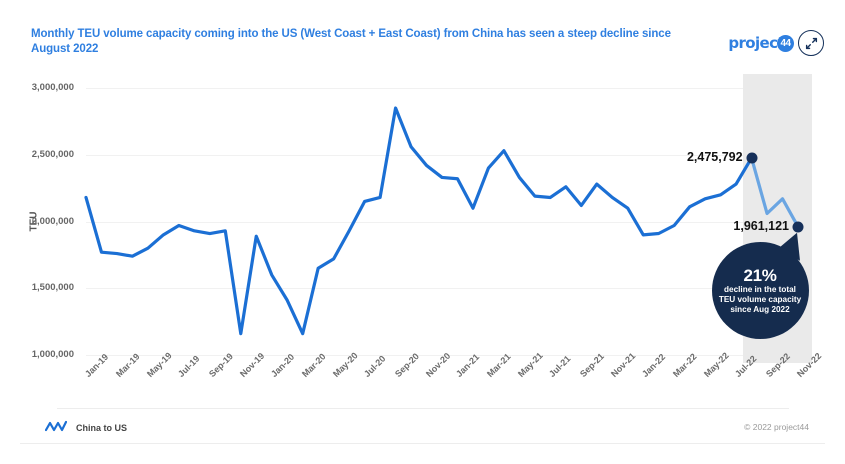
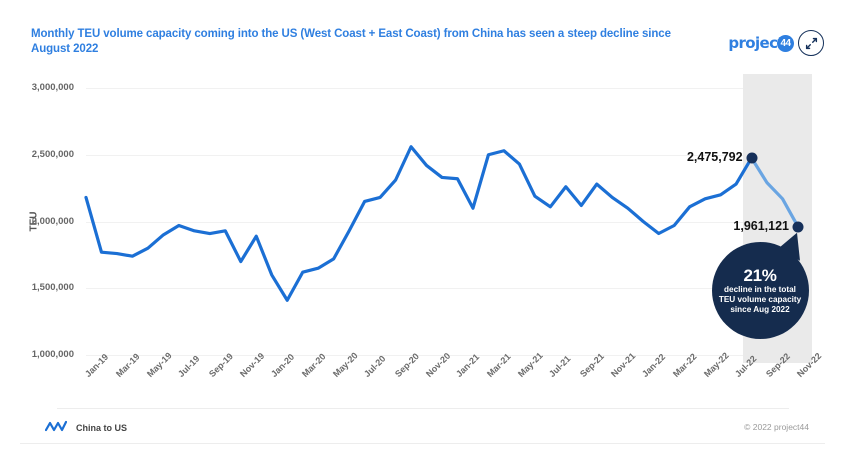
Nov-19: 1160000 -> 1700000
Mar-20: 1160000 -> 1620000
Sep-20: 2850000 -> 2310000
Mar-21: 2400000 -> 2500000
May-21: 2330000 -> 2430000
Jul-21: 2180000 -> 2110000
Jan-22: 1900000 -> 2000000
Sep-22: 2060000 -> 2290000
